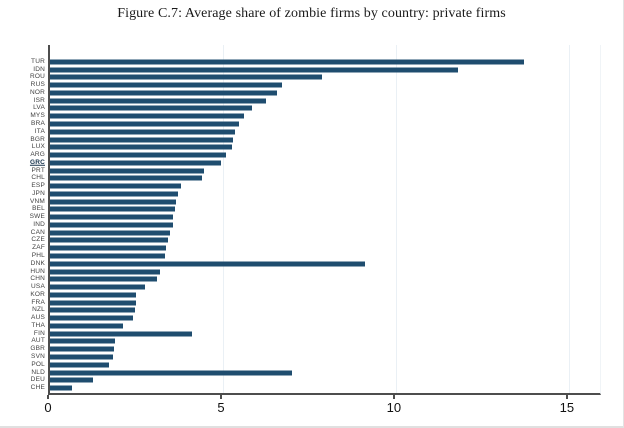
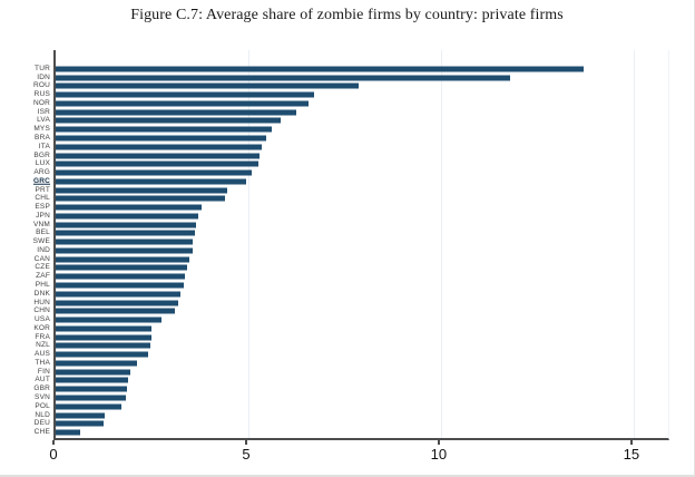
DNK: 9.1 -> 3.2
FIN: 4.1 -> 1.9
NLD: 7.0 -> 1.3
